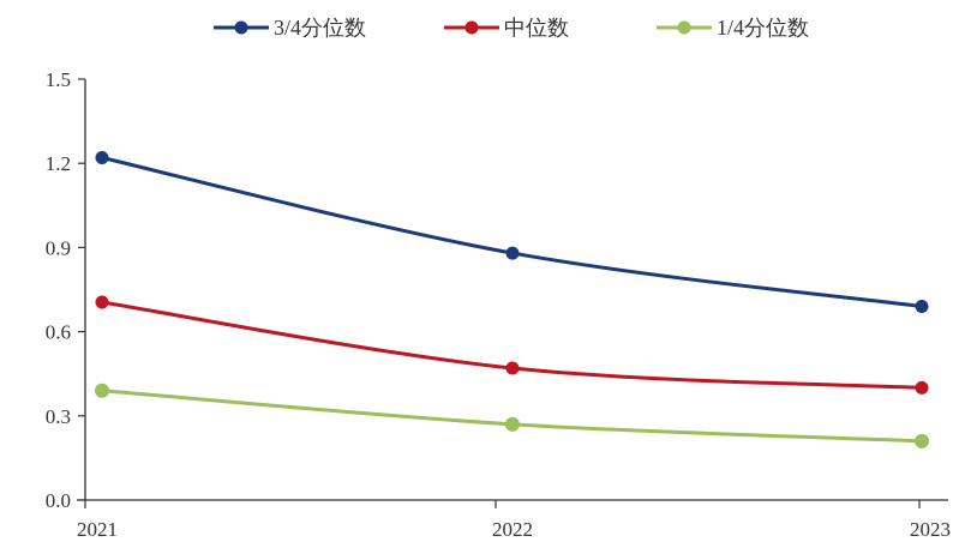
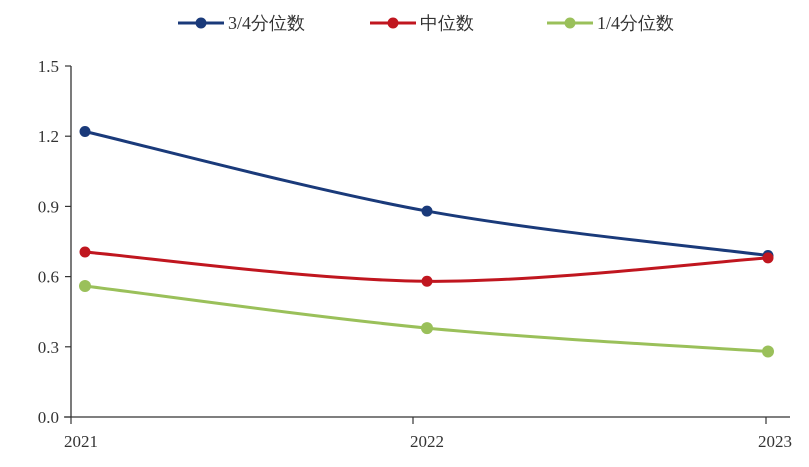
1/4分位数/2021: 0.39 -> 0.56
中位数/2022: 0.47 -> 0.58
1/4分位数/2022: 0.27 -> 0.38
中位数/2023: 0.40 -> 0.68
1/4分位数/2023: 0.21 -> 0.28
